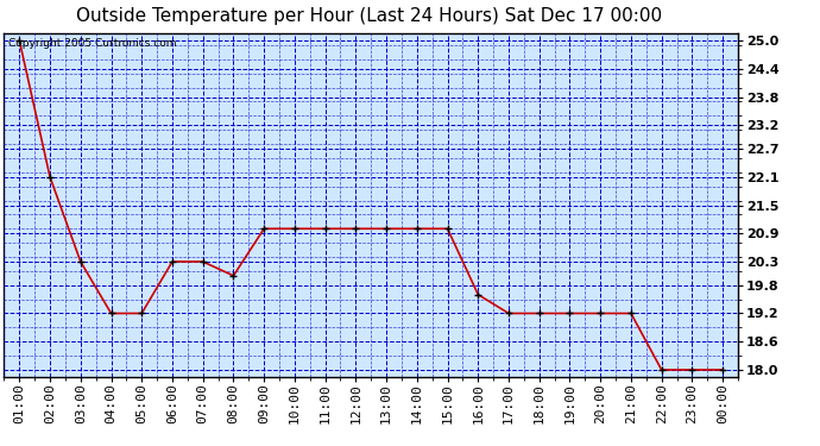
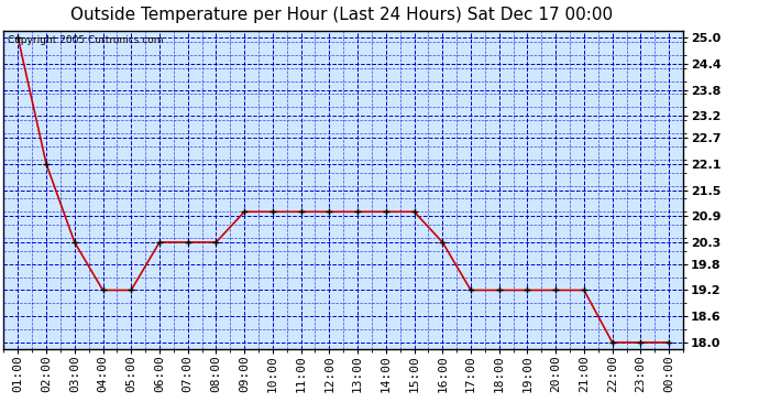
08:00: 20.0 -> 20.3
16:00: 19.6 -> 20.3
